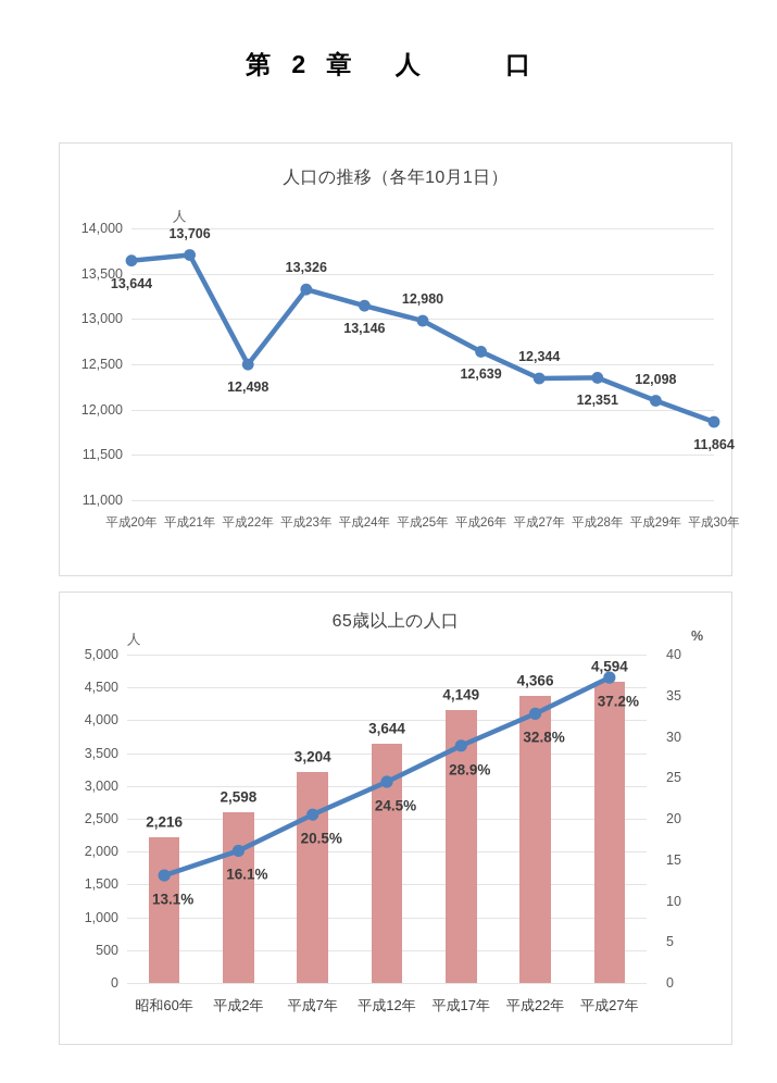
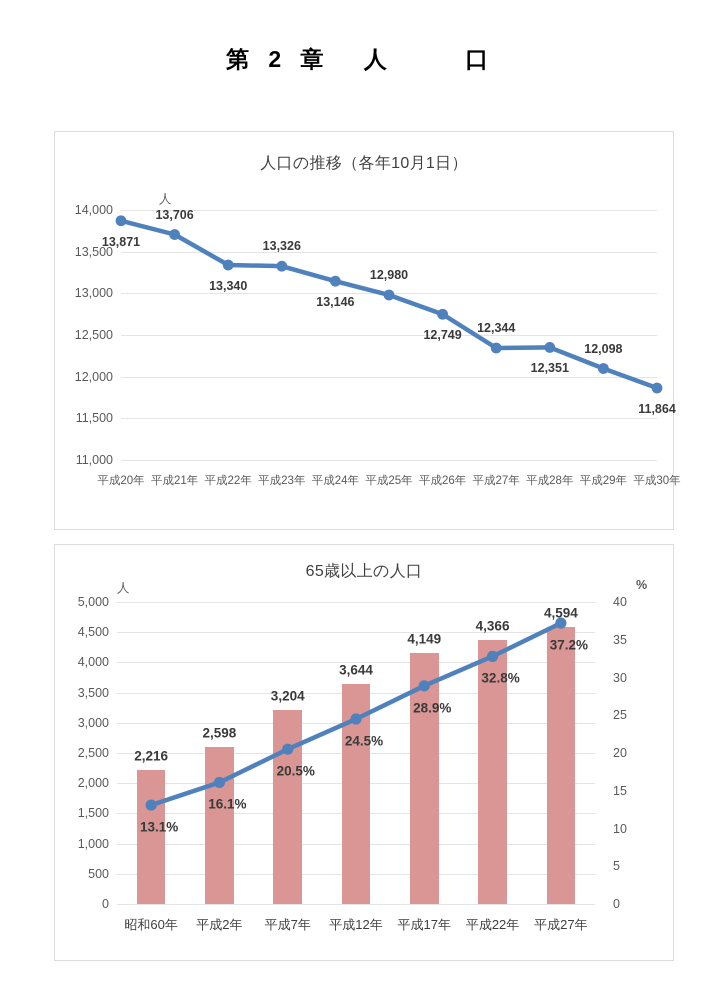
人口の推移（各年10月1日）/平成20年: 13,644 -> 13,871
人口の推移（各年10月1日）/平成22年: 12,498 -> 13,340
人口の推移（各年10月1日）/平成26年: 12,639 -> 12,749
